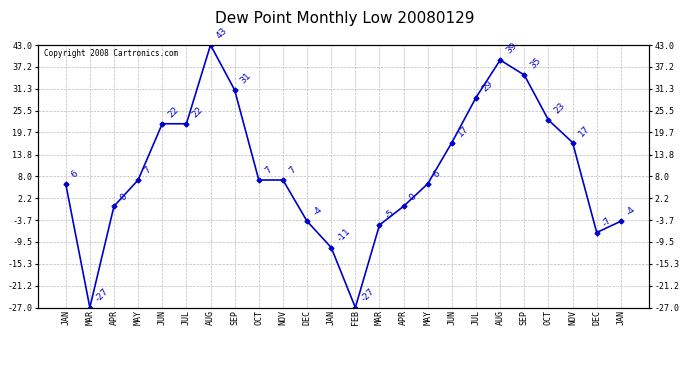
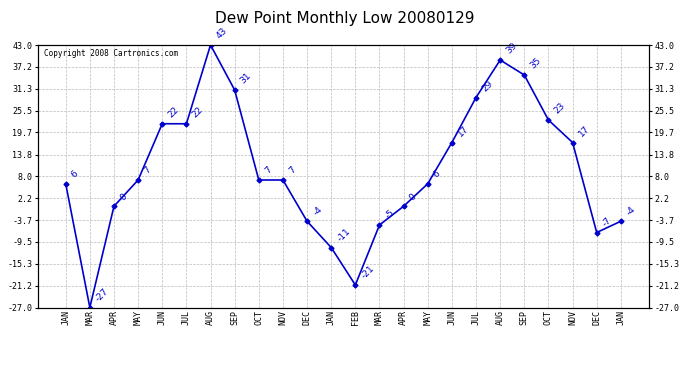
FEB: -27 -> -21
